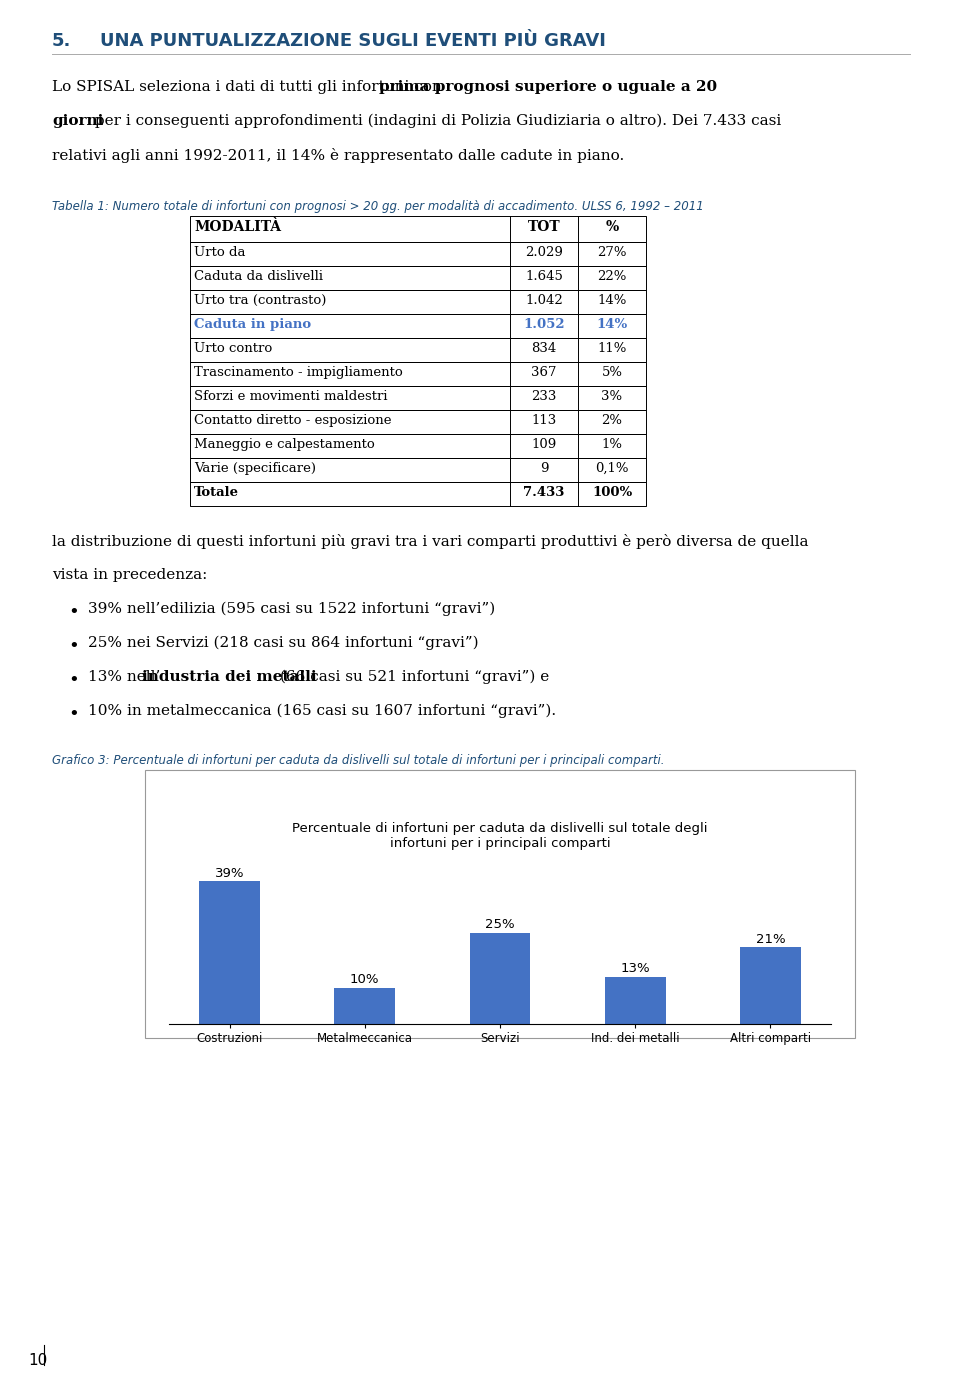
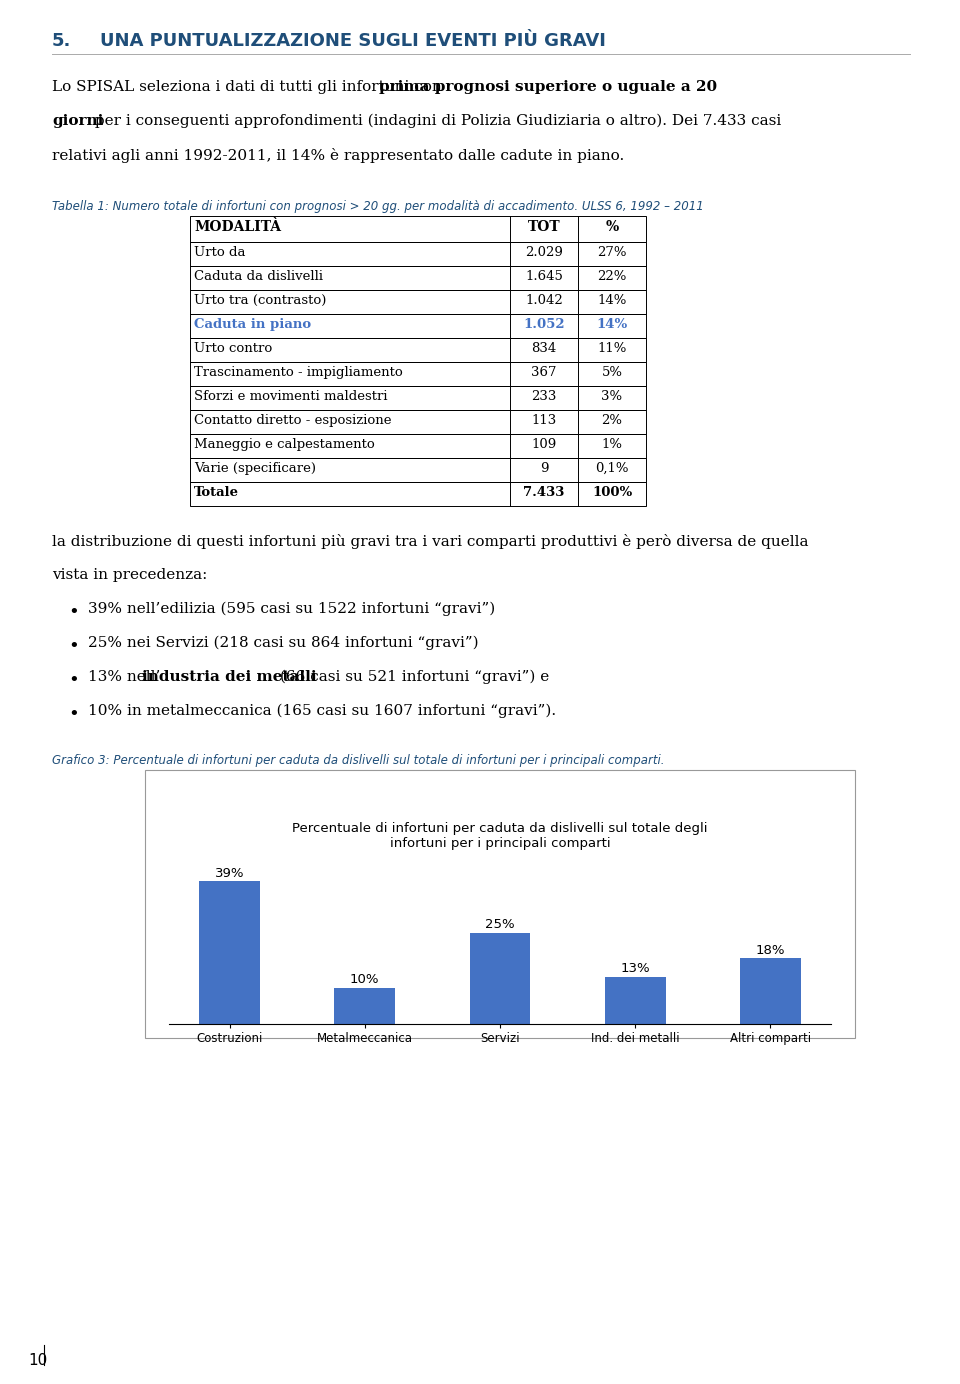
Altri comparti: 21% -> 18%
